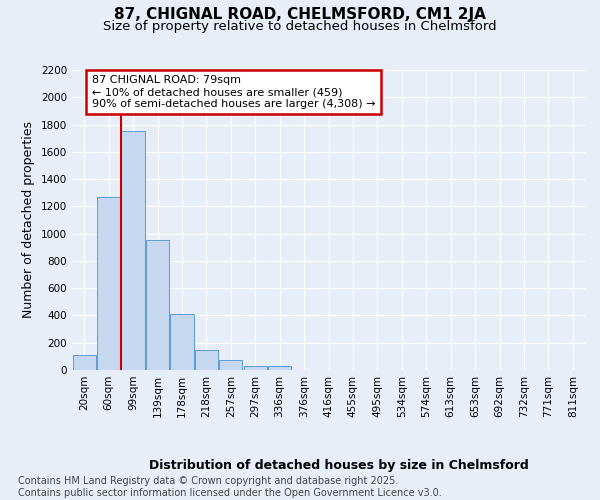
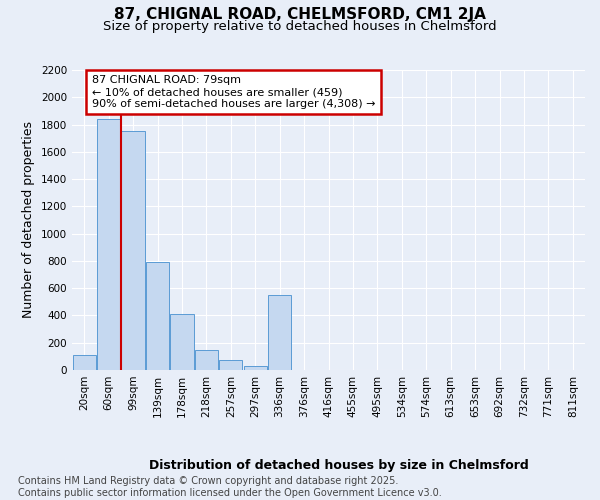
60sqm: 1270 -> 1840
139sqm: 950 -> 790
336sqm: 30 -> 550
